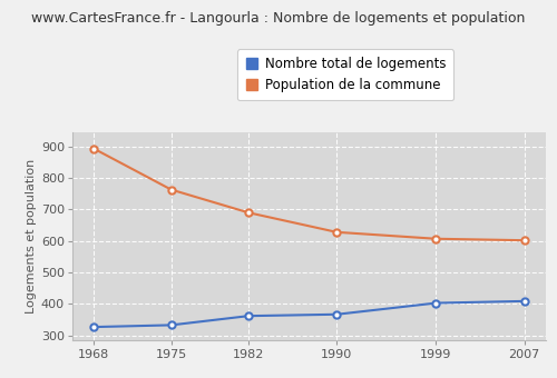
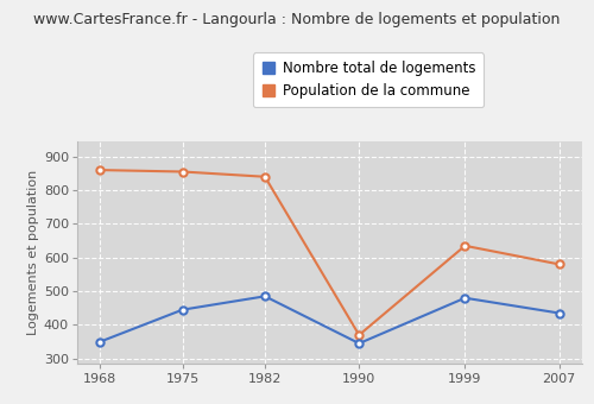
Nombre total de logements/1968: 327 -> 350
Population de la commune/1968: 893 -> 860
Nombre total de logements/1975: 333 -> 445
Population de la commune/1975: 763 -> 855
Nombre total de logements/1982: 362 -> 485
Population de la commune/1982: 690 -> 840
Nombre total de logements/1990: 367 -> 345
Population de la commune/1990: 628 -> 370
Nombre total de logements/1999: 403 -> 480
Population de la commune/1999: 607 -> 635
Nombre total de logements/2007: 409 -> 435
Population de la commune/2007: 602 -> 580
